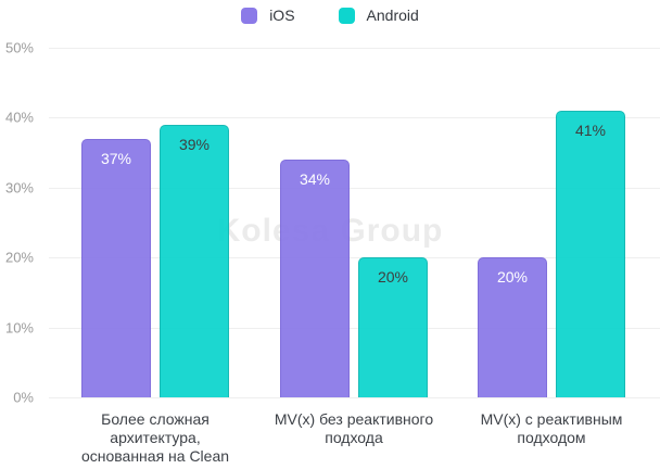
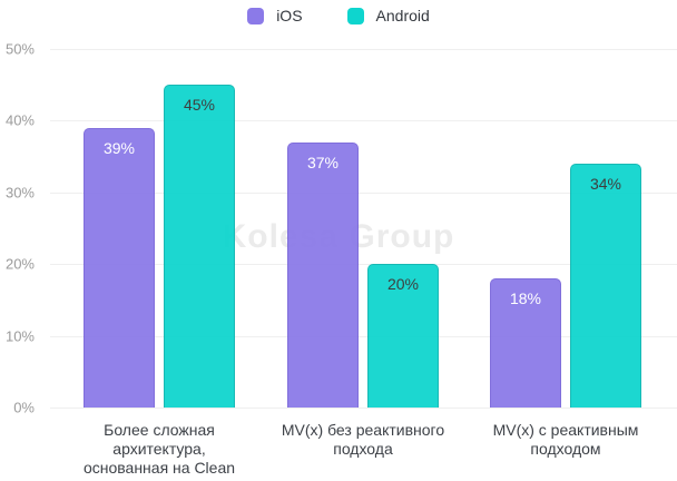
iOS/Более сложная архитектура, основанная на Clean: 37% -> 39%
Android/Более сложная архитектура, основанная на Clean: 39% -> 45%
iOS/MV(x) без реактивного подхода: 34% -> 37%
iOS/MV(x) с реактивным подходом: 20% -> 18%
Android/MV(x) с реактивным подходом: 41% -> 34%
